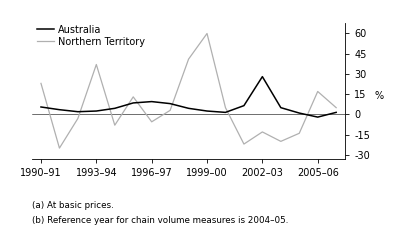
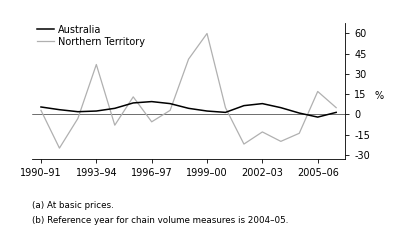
Northern Territory/1990–91: 23 -> 3
Australia/2002–03: 28 -> 8
